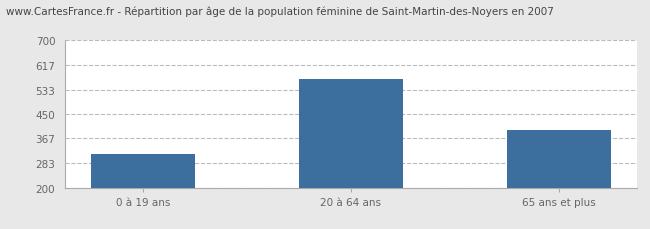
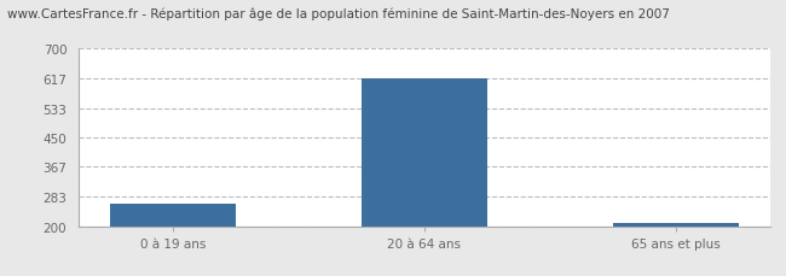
0 à 19 ans: 315 -> 263
20 à 64 ans: 570 -> 617
65 ans et plus: 395 -> 208
